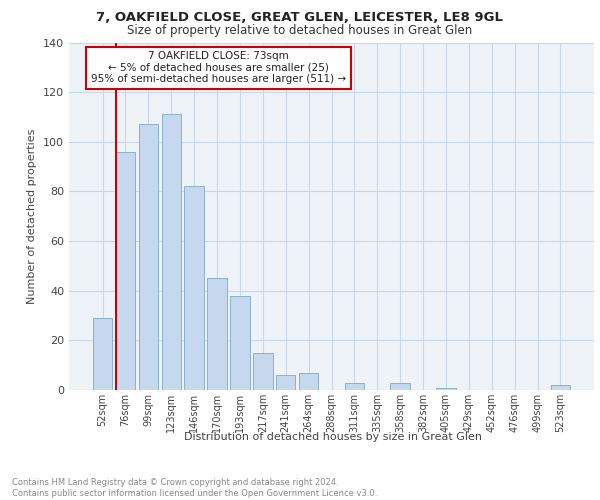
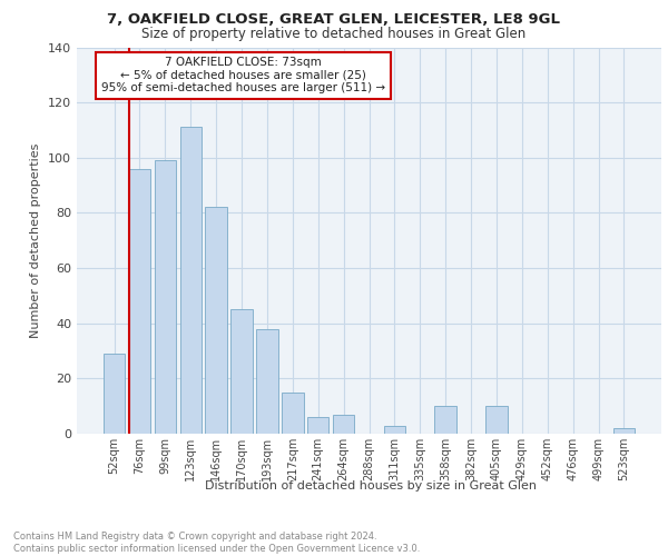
99sqm: 107 -> 99
358sqm: 3 -> 10
405sqm: 1 -> 10
